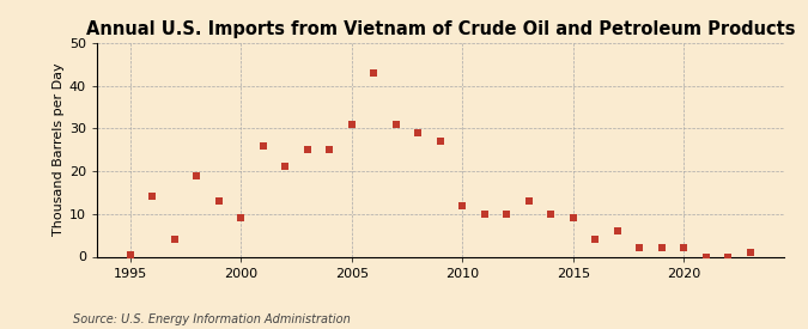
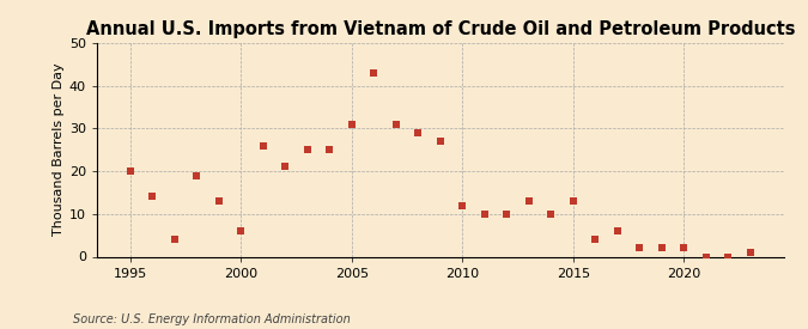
1995: 0.5 -> 20.0
2000: 9.0 -> 6.0
2015: 9.0 -> 13.0
